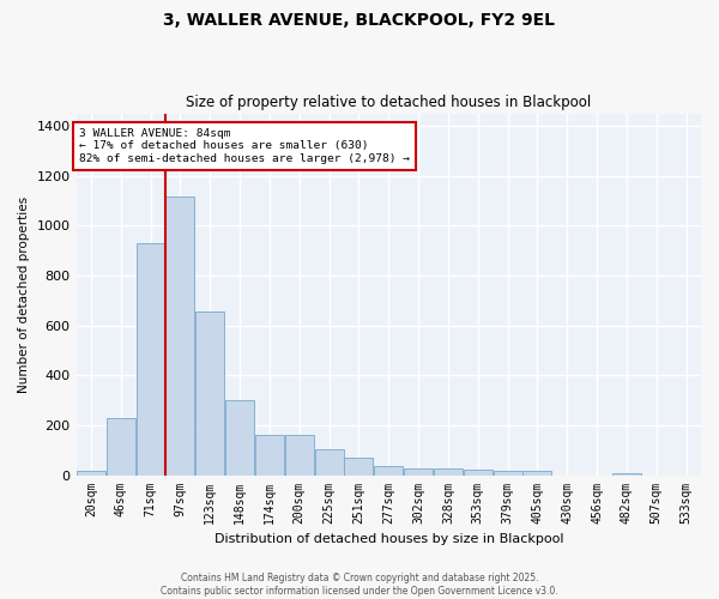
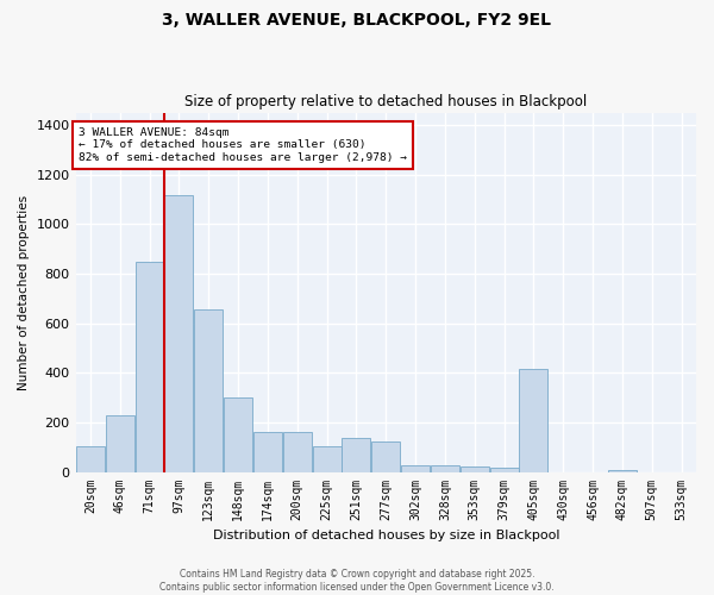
20sqm: 15 -> 105
71sqm: 930 -> 850
251sqm: 70 -> 135
277sqm: 38 -> 125
405sqm: 15 -> 415
